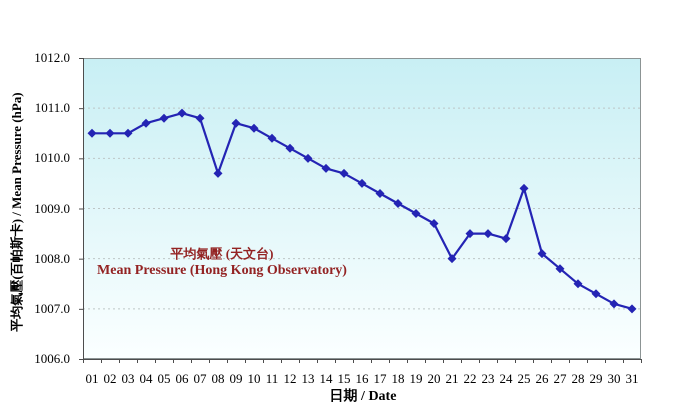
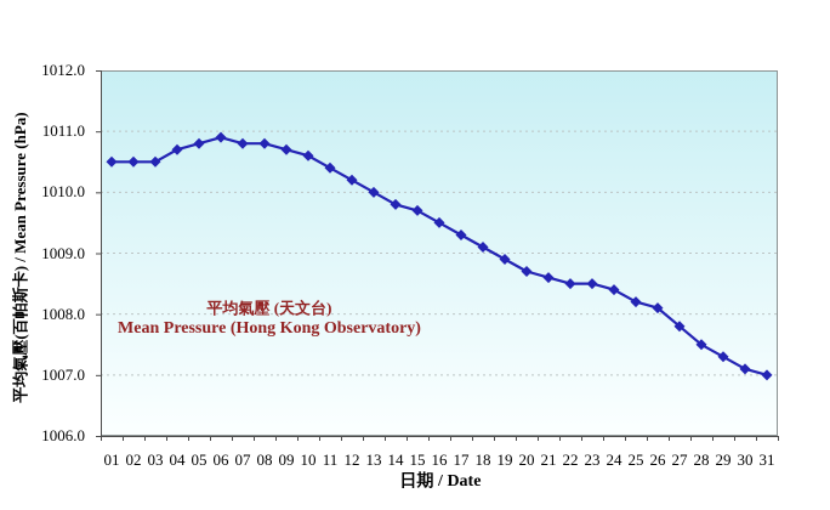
08: 1009.7 -> 1010.8
21: 1008.0 -> 1008.6
25: 1009.4 -> 1008.2
